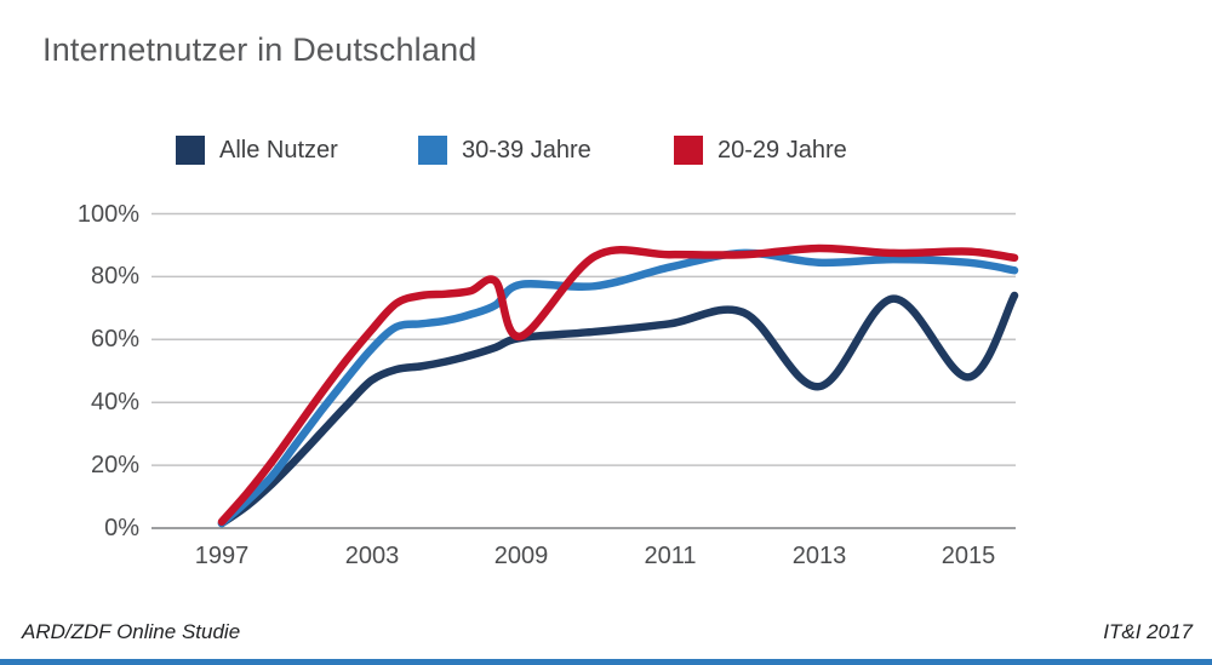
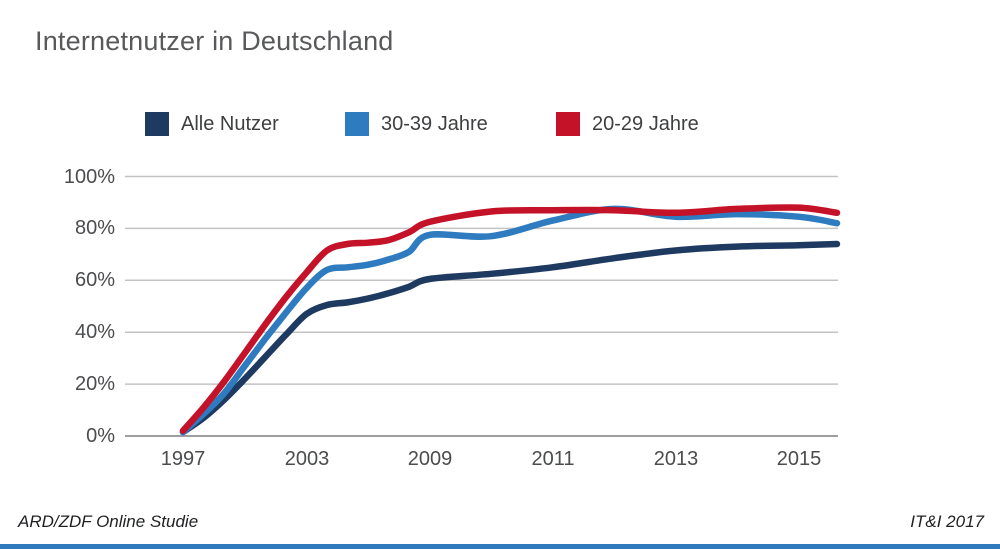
20-29 Jahre/2009: 61% -> 82%
Alle Nutzer/2013: 45% -> 72%
20-29 Jahre/2013: 89% -> 86%
Alle Nutzer/2015: 48% -> 74%
